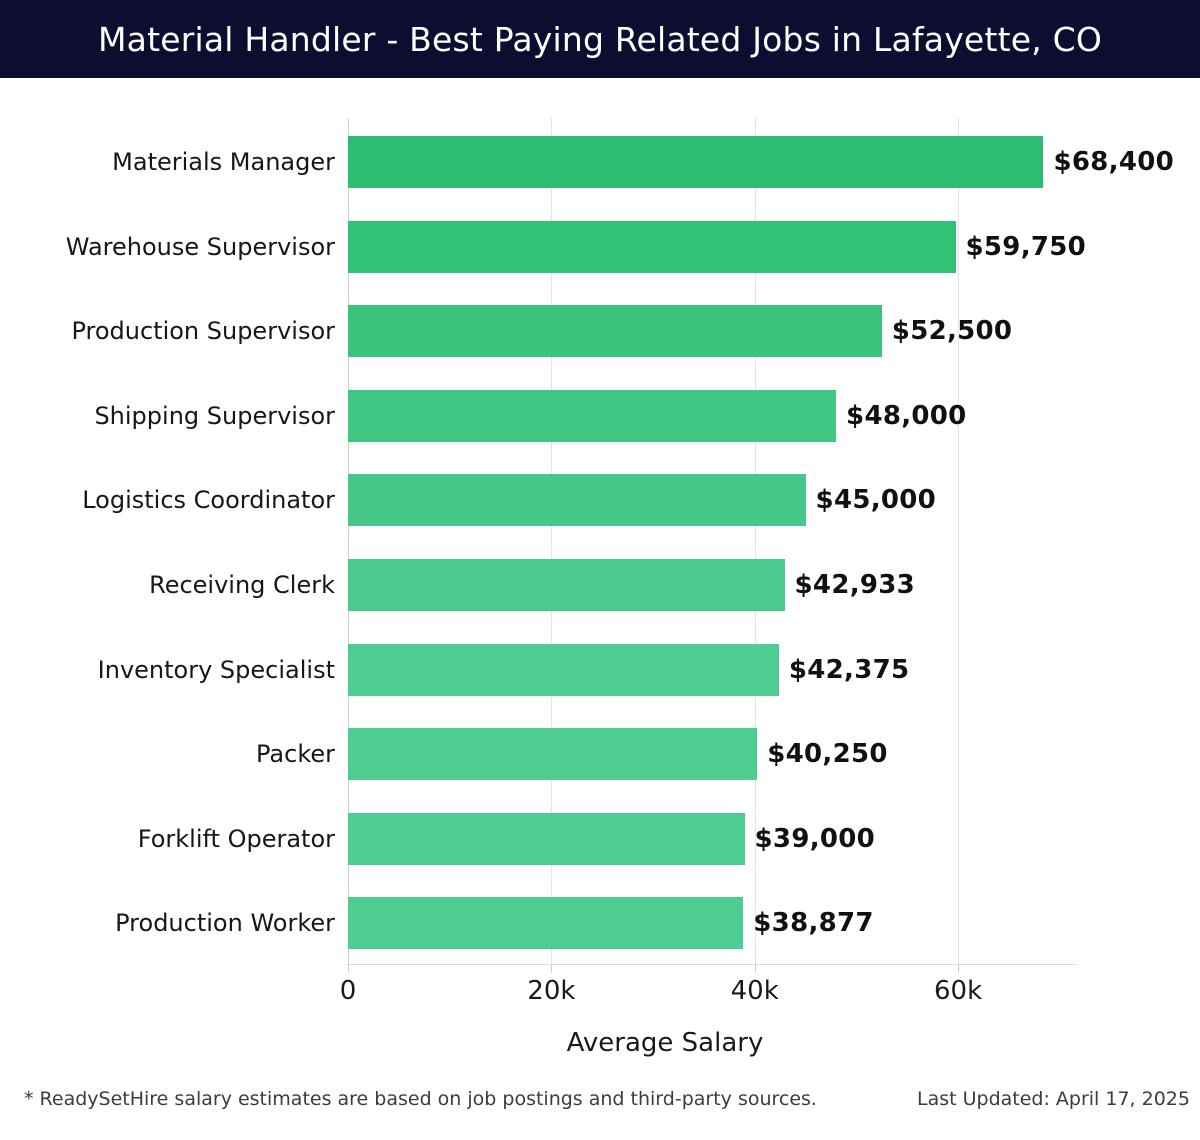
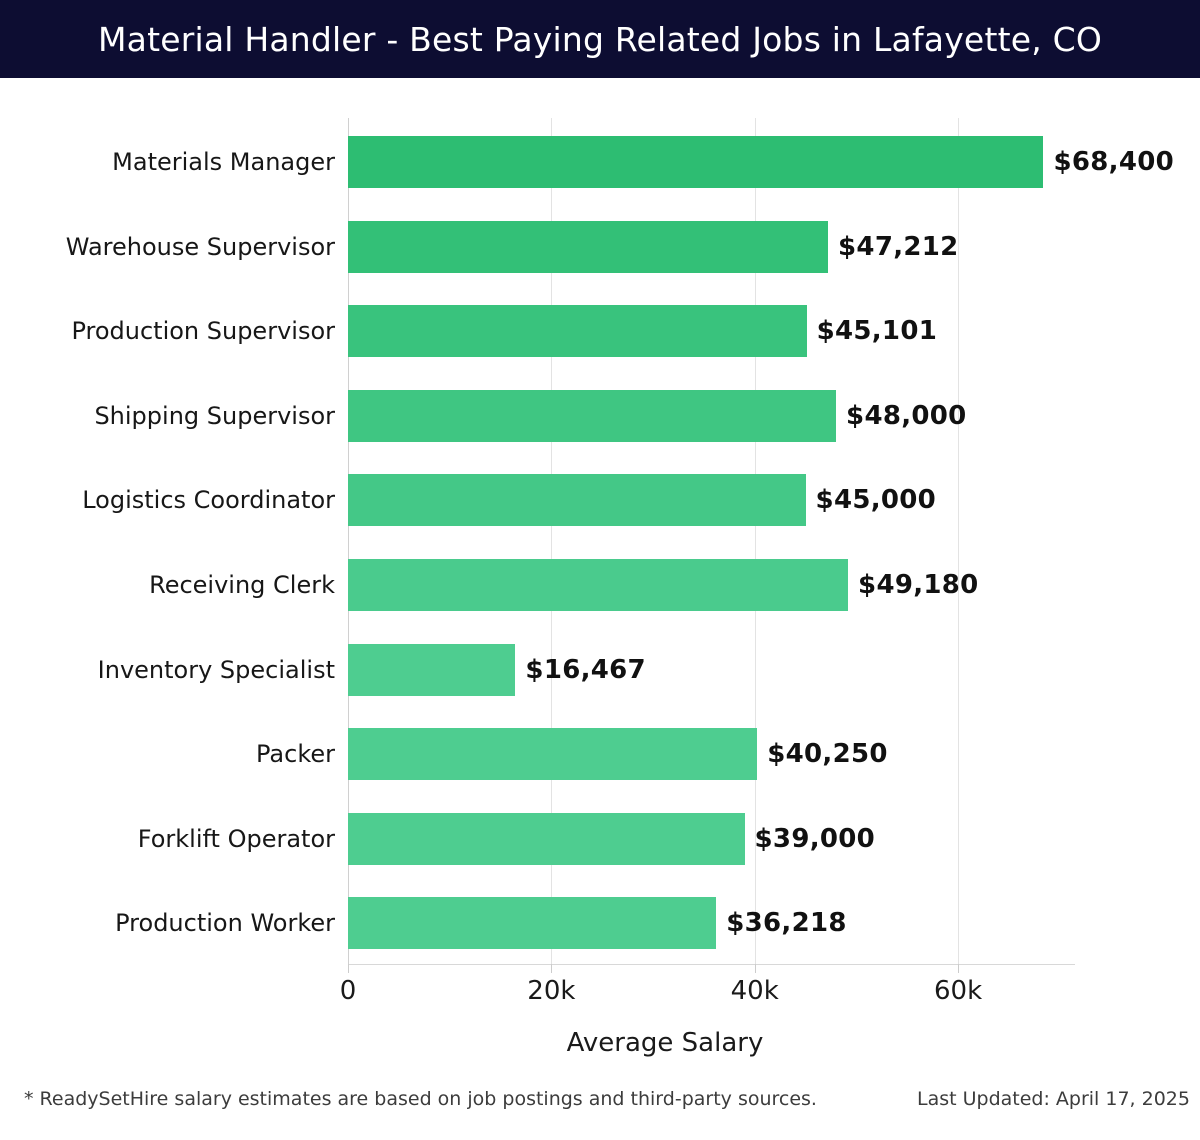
Warehouse Supervisor: $59,750 -> $47,212
Production Supervisor: $52,500 -> $45,101
Receiving Clerk: $42,933 -> $49,180
Inventory Specialist: $42,375 -> $16,467
Production Worker: $38,877 -> $36,218
